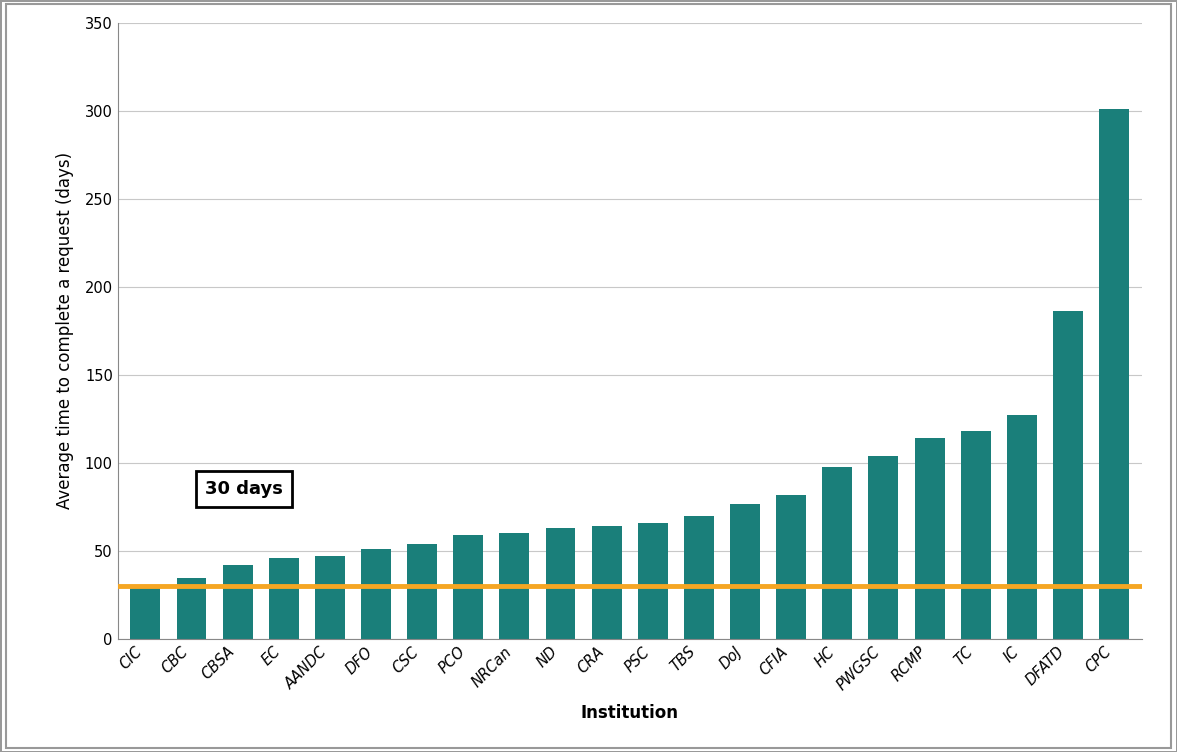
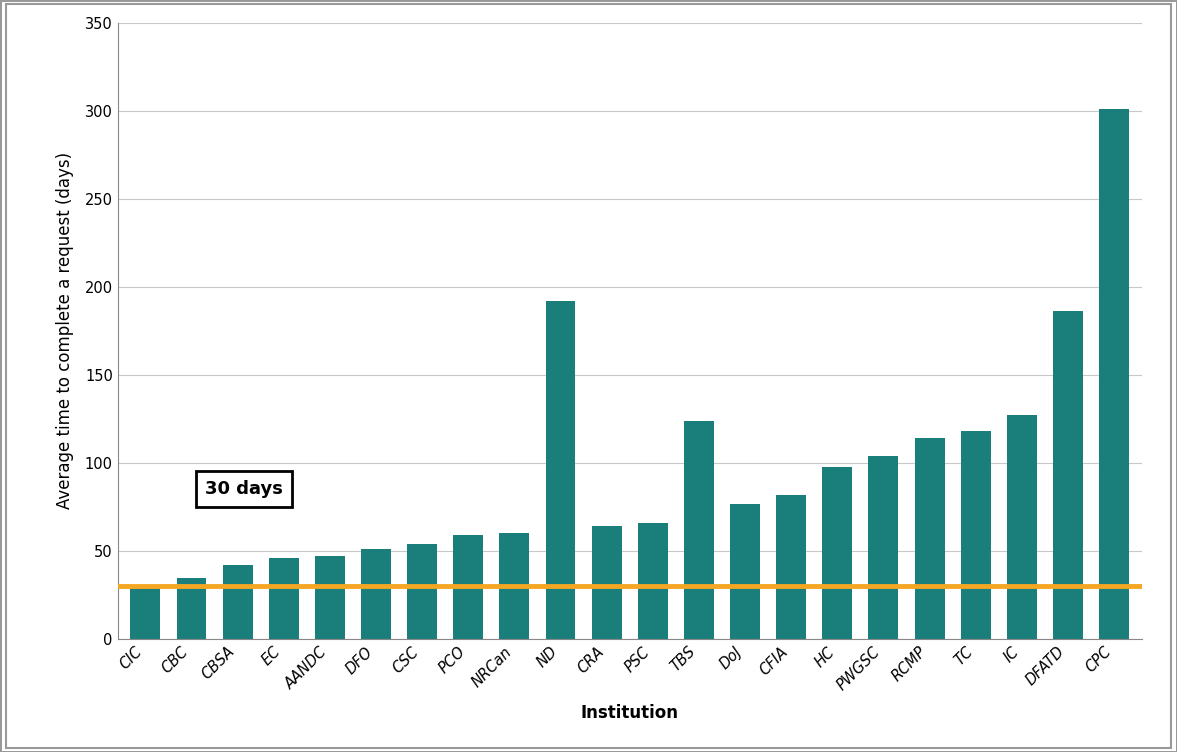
ND: 63 -> 192
TBS: 70 -> 124
